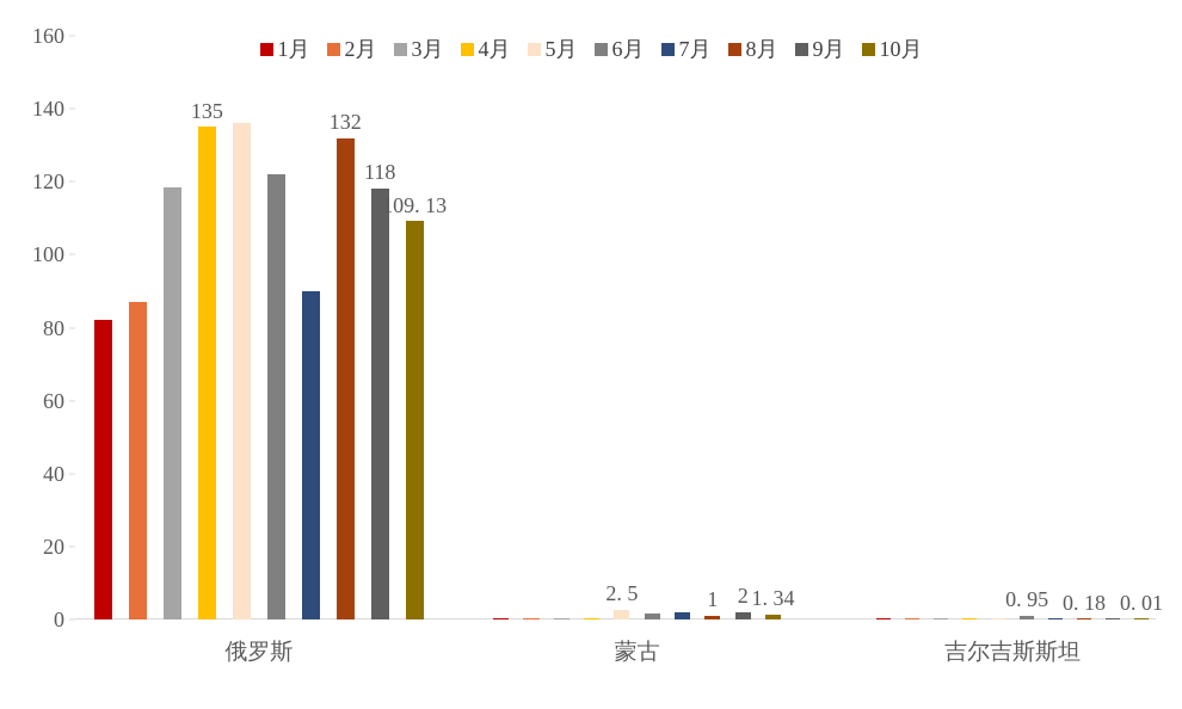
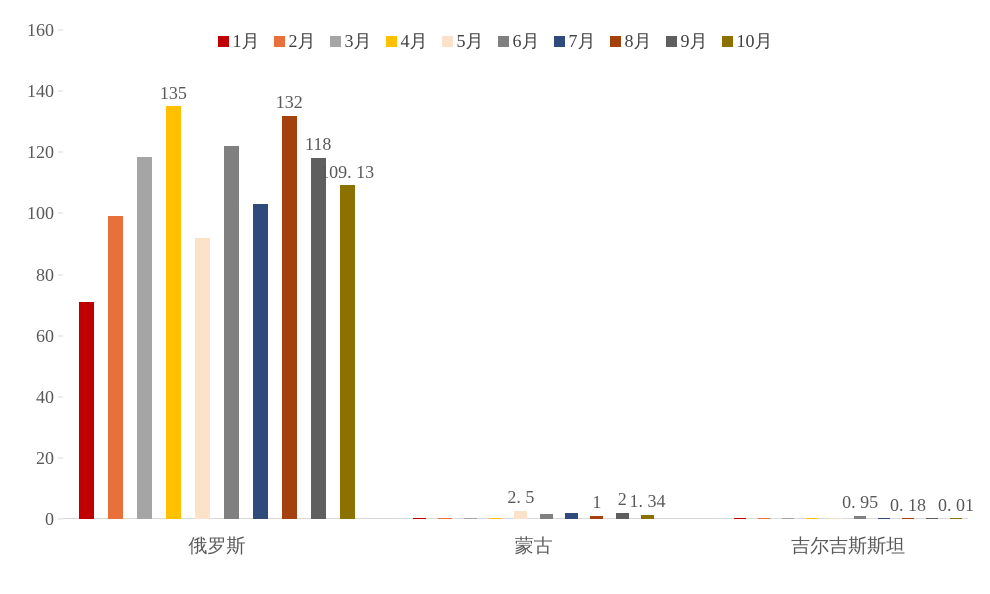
1月/俄罗斯: 82 -> 71
2月/俄罗斯: 87 -> 99
5月/俄罗斯: 136 -> 92
7月/俄罗斯: 90 -> 103
